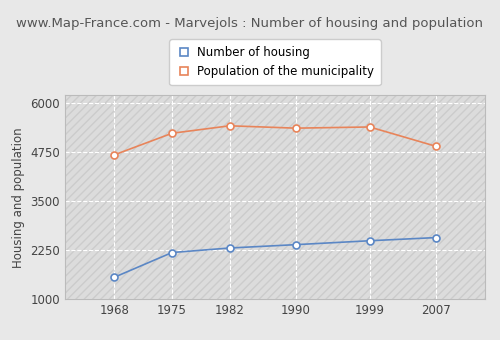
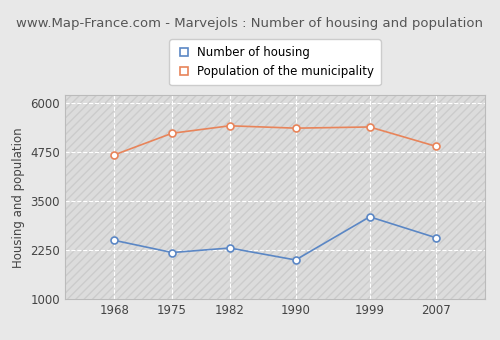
Number of housing/1968: 1560 -> 2500
Number of housing/1990: 2390 -> 2000
Number of housing/1999: 2490 -> 3100
